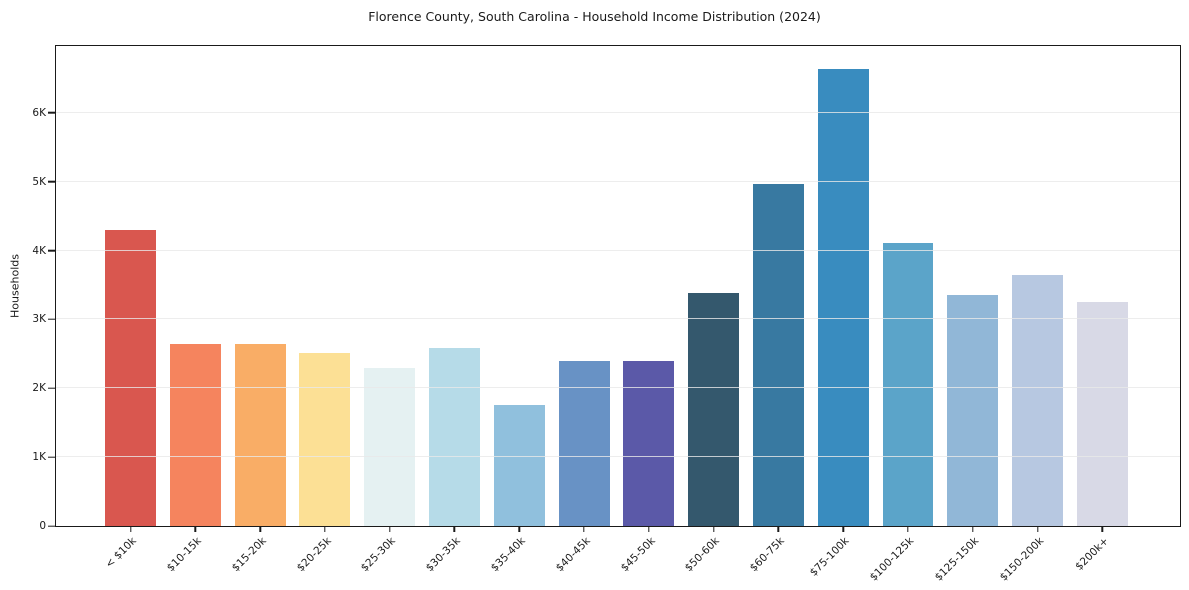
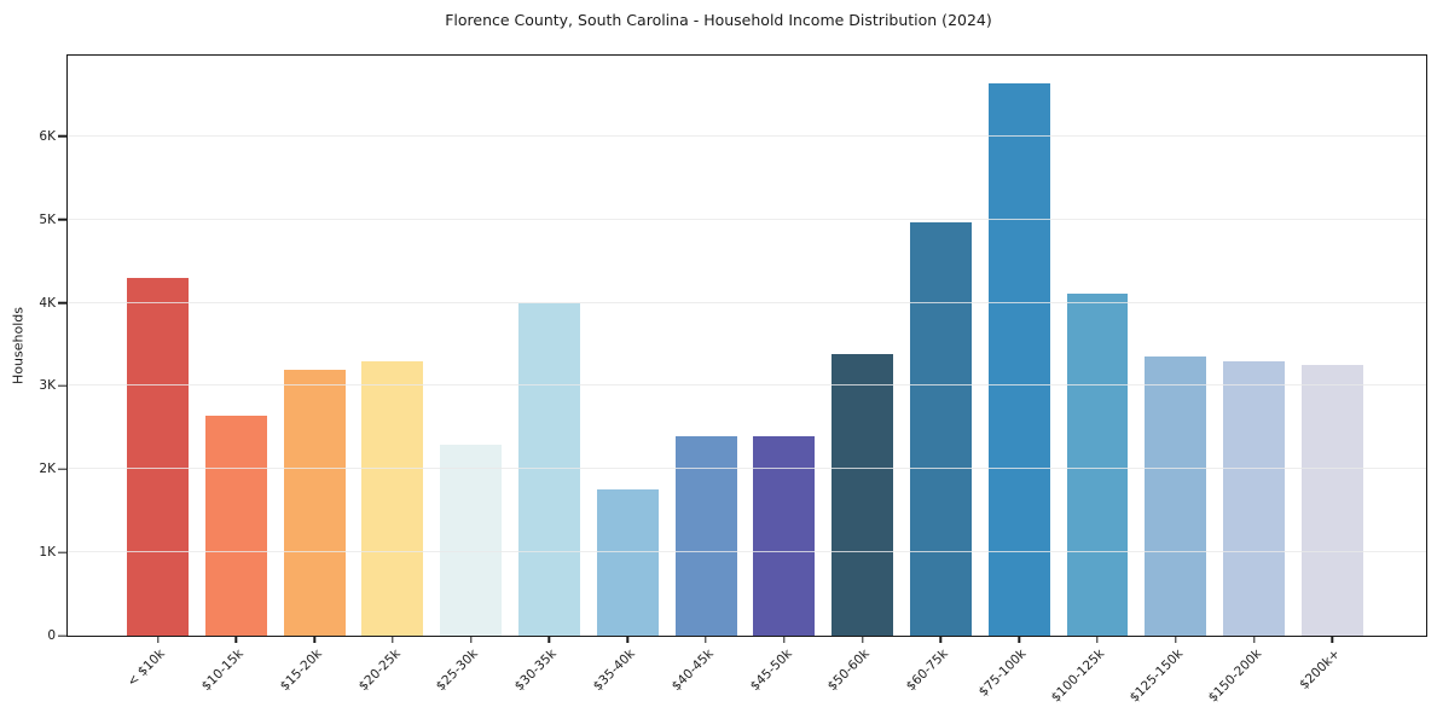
$15-20k: 2.6K -> 3.2K
$20-25k: 2.5K -> 3.3K
$30-35k: 2.6K -> 4.0K
$150-200k: 3.6K -> 3.3K
